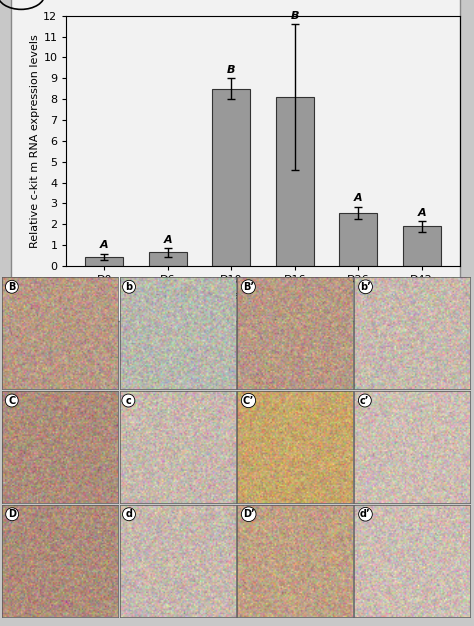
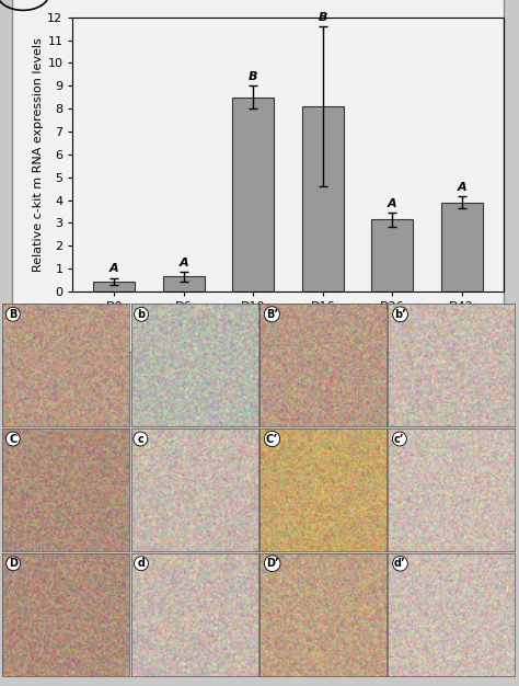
D26: 2.55 -> 3.15
D42: 1.90 -> 3.90
